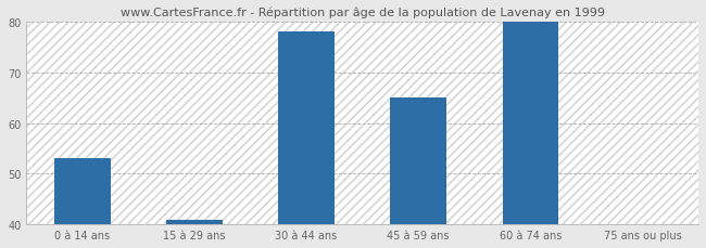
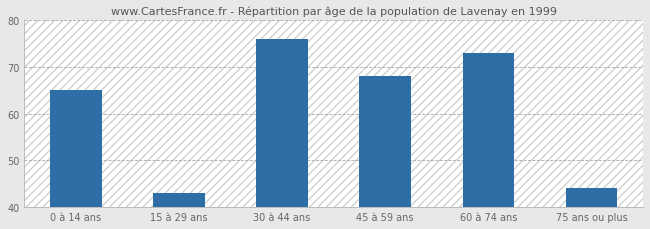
0 à 14 ans: 53 -> 65
15 à 29 ans: 41 -> 43
30 à 44 ans: 78 -> 76
45 à 59 ans: 65 -> 68
60 à 74 ans: 80 -> 73
75 ans ou plus: 40 -> 44
